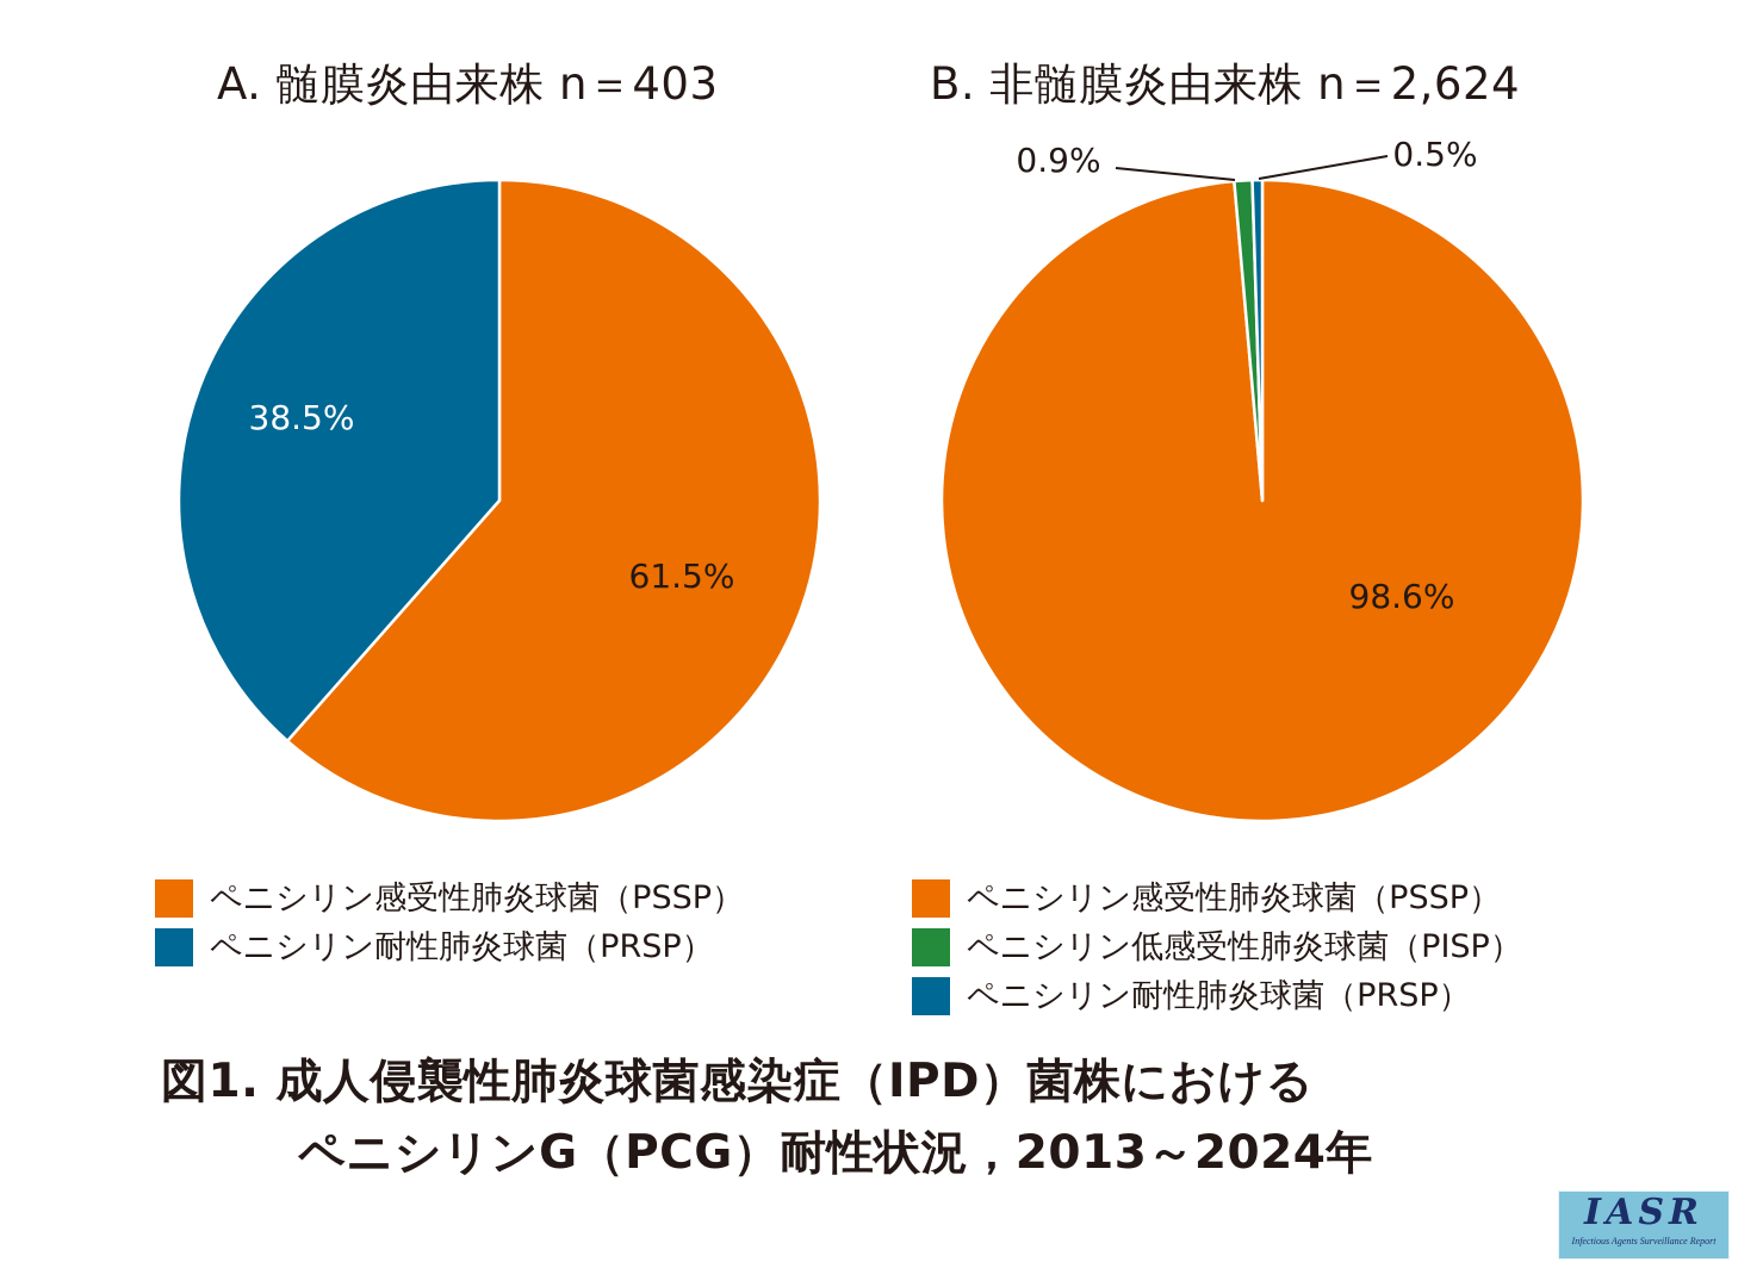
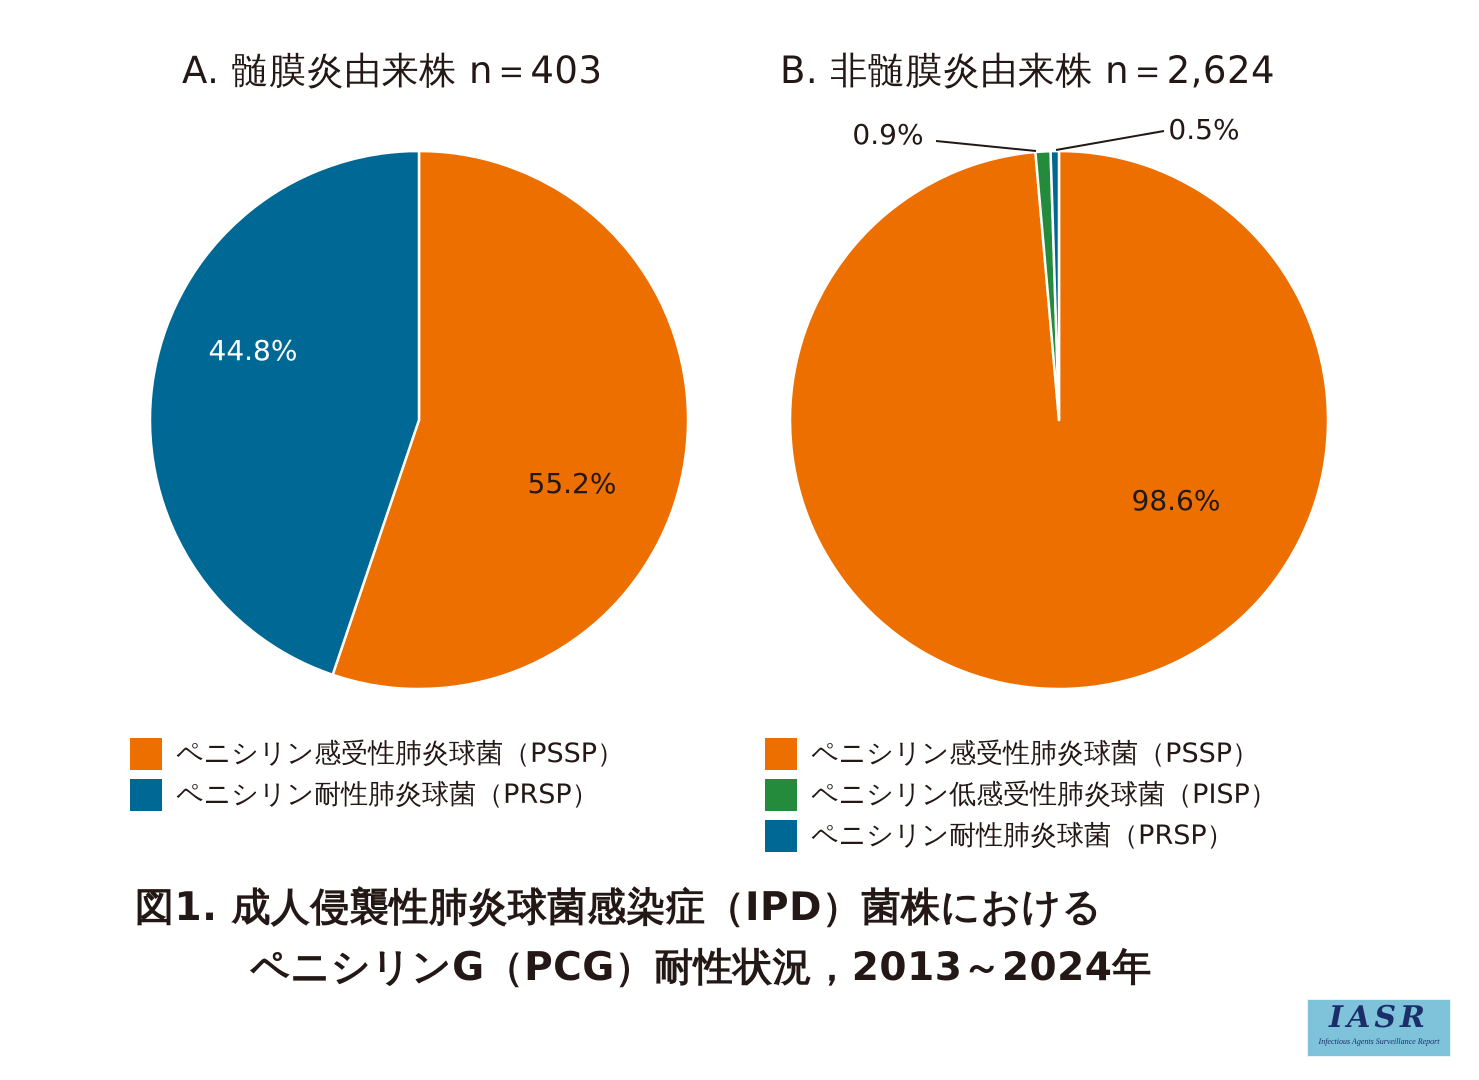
A. 髄膜炎由来株 n＝403/ペニシリン感受性肺炎球菌（PSSP）: 61.5% -> 55.2%
A. 髄膜炎由来株 n＝403/ペニシリン耐性肺炎球菌（PRSP）: 38.5% -> 44.8%
